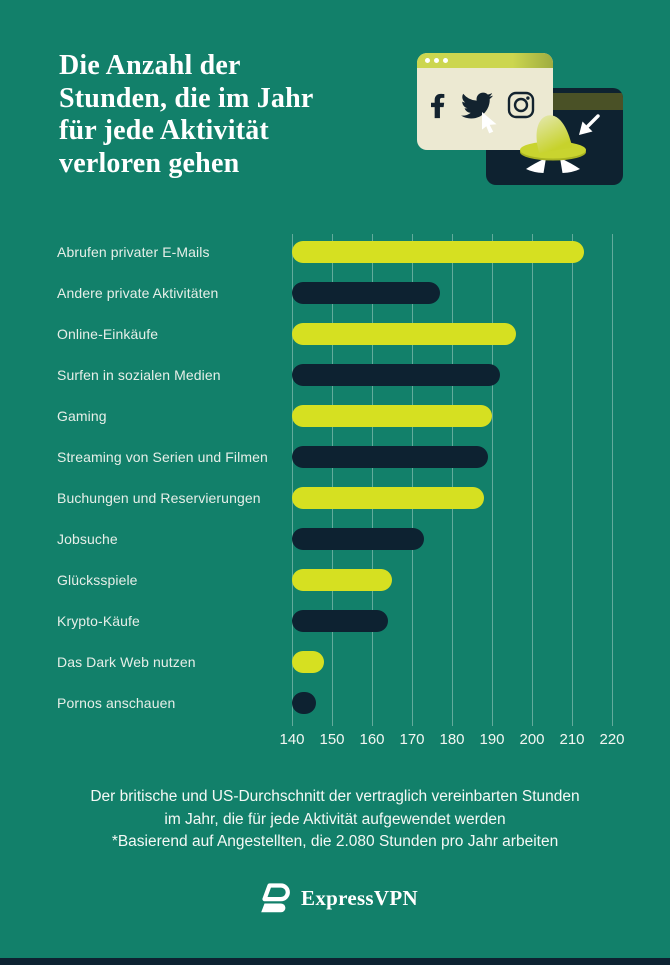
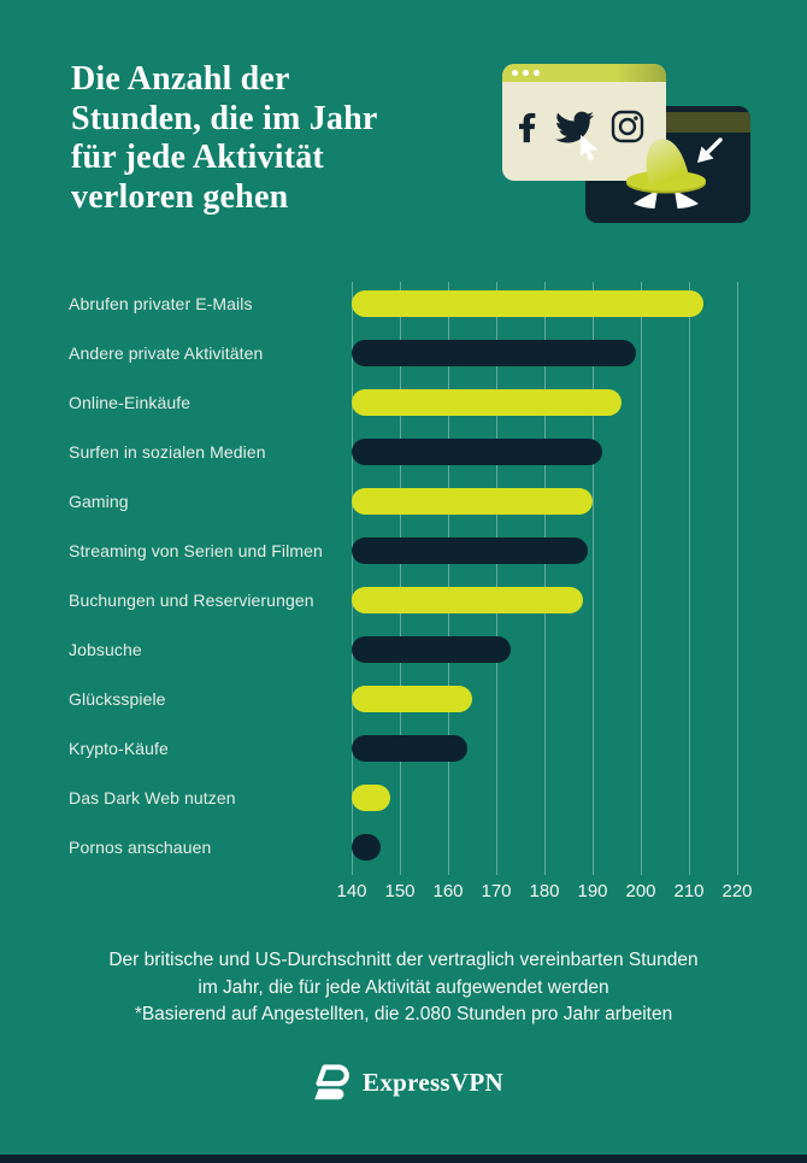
Andere private Aktivitäten: 177 -> 199
